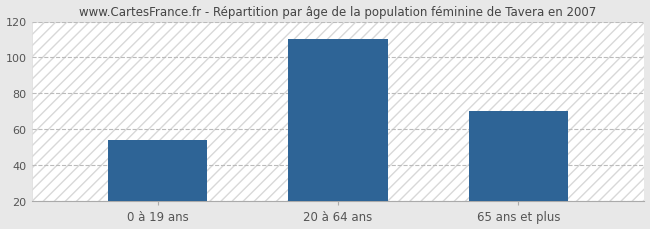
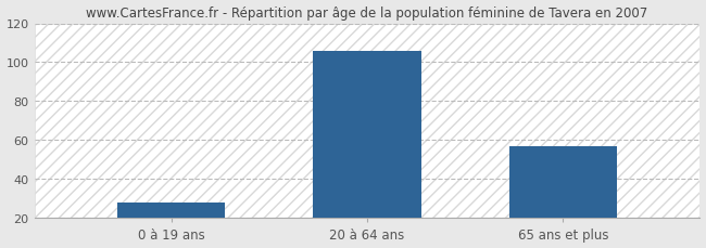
0 à 19 ans: 54 -> 28
20 à 64 ans: 110 -> 106
65 ans et plus: 70 -> 57
